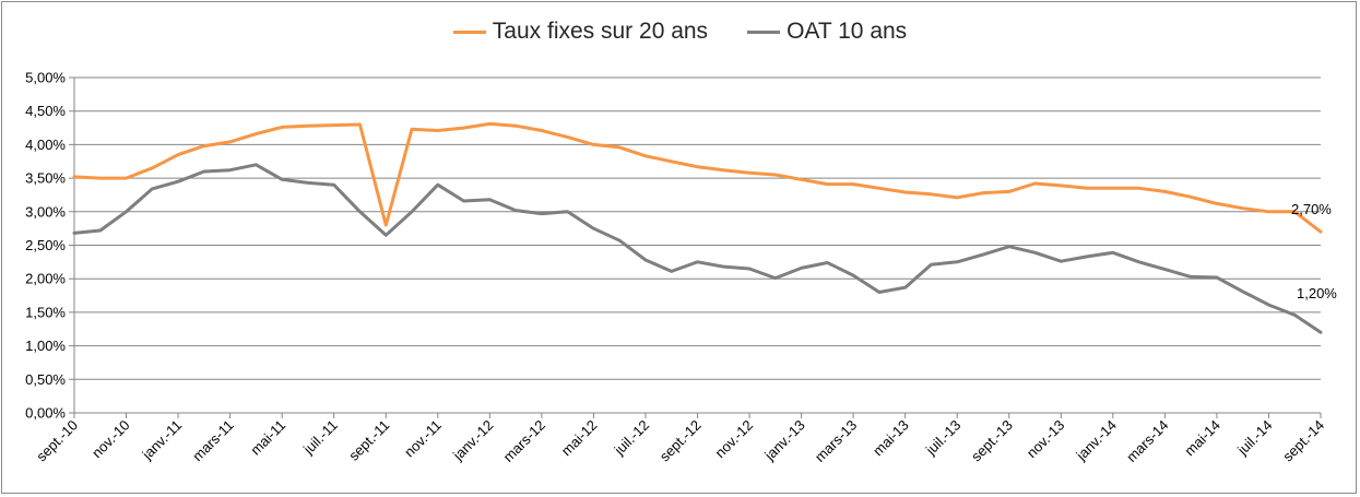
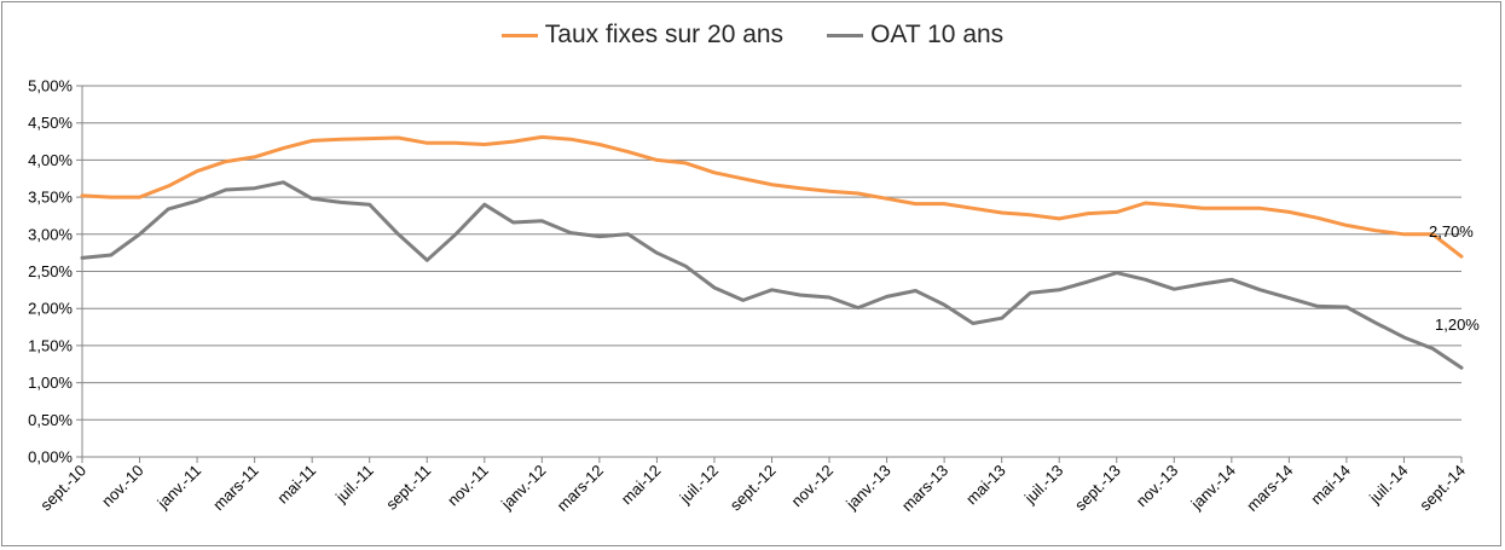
Taux fixes sur 20 ans/sept.-11: 2,8% -> 4,2%
